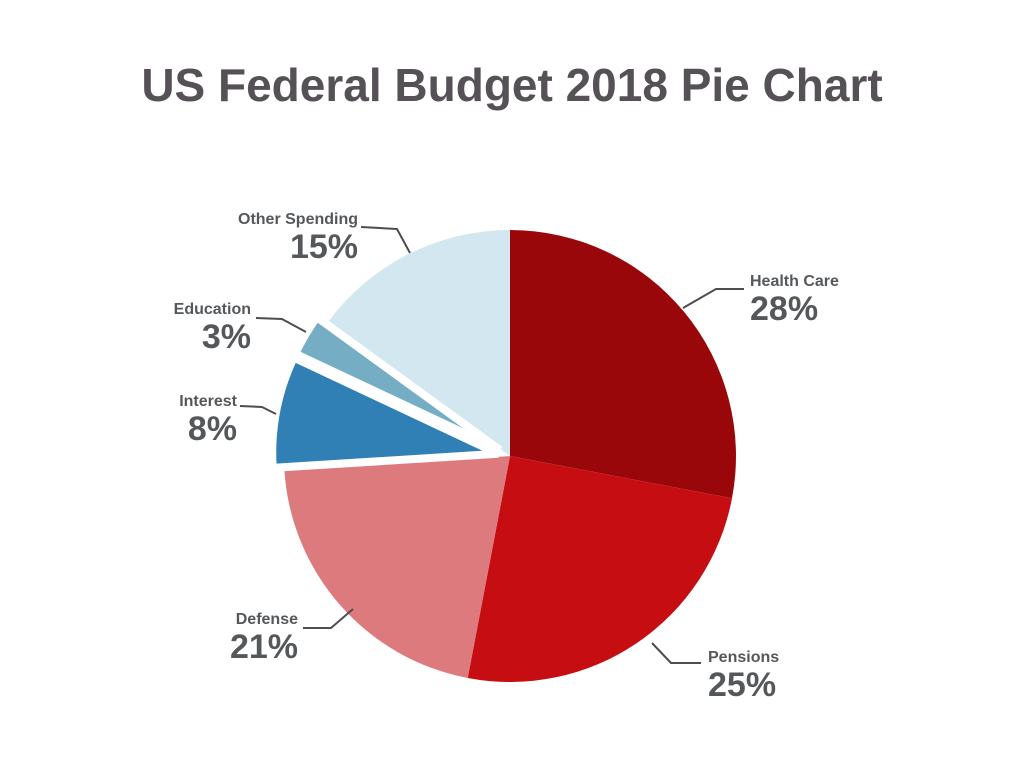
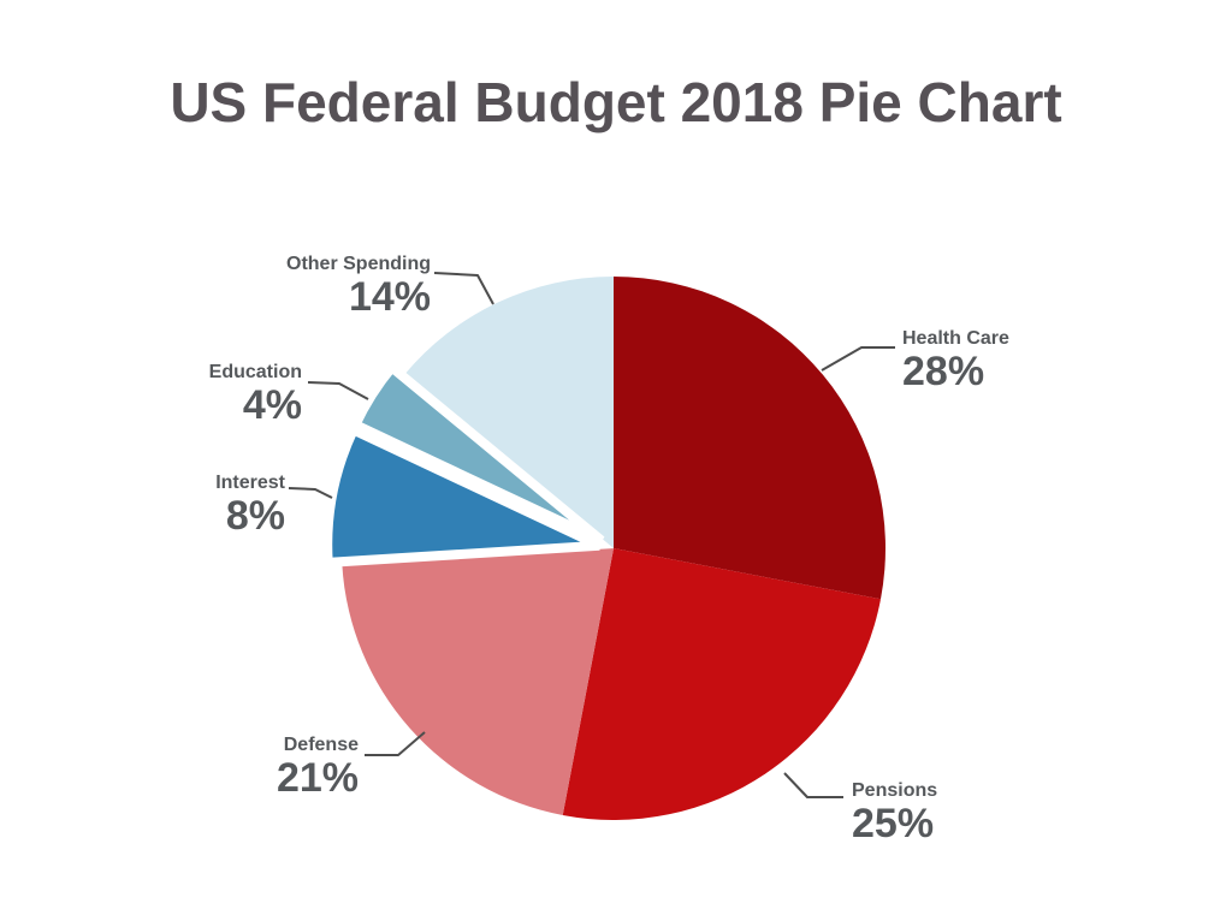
Education: 3% -> 4%
Other Spending: 15% -> 14%
